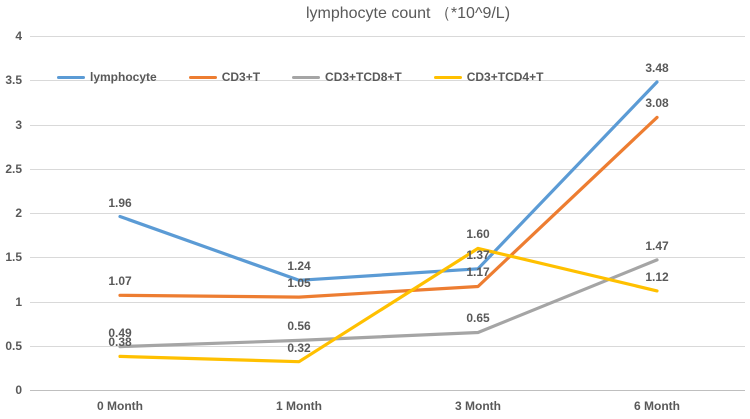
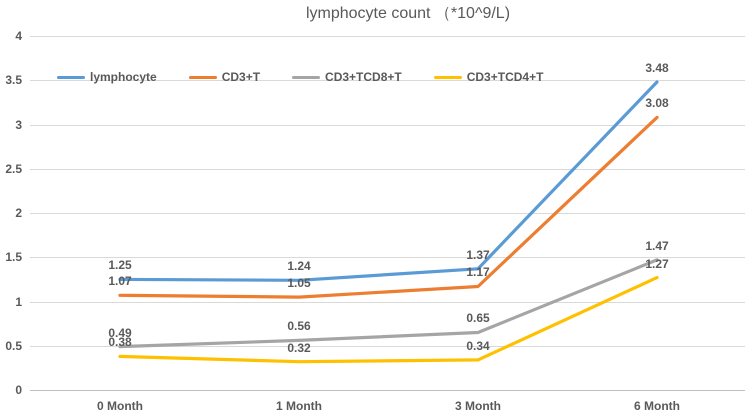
lymphocyte/0 Month: 1.96 -> 1.25
CD3+TCD4+T/3 Month: 1.60 -> 0.34
CD3+TCD4+T/6 Month: 1.12 -> 1.27
